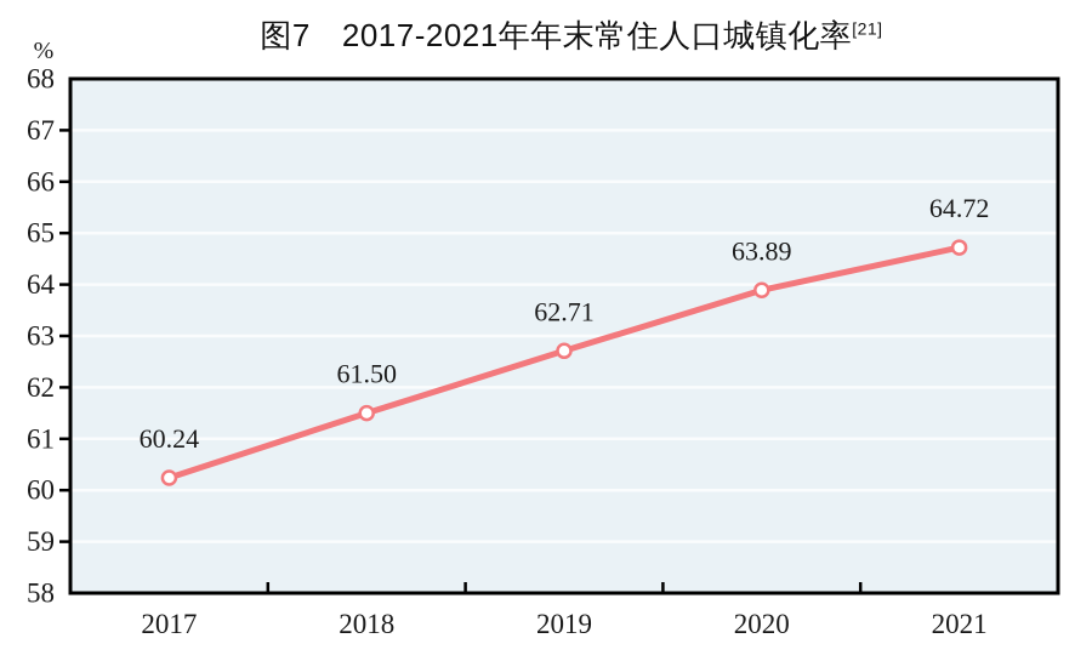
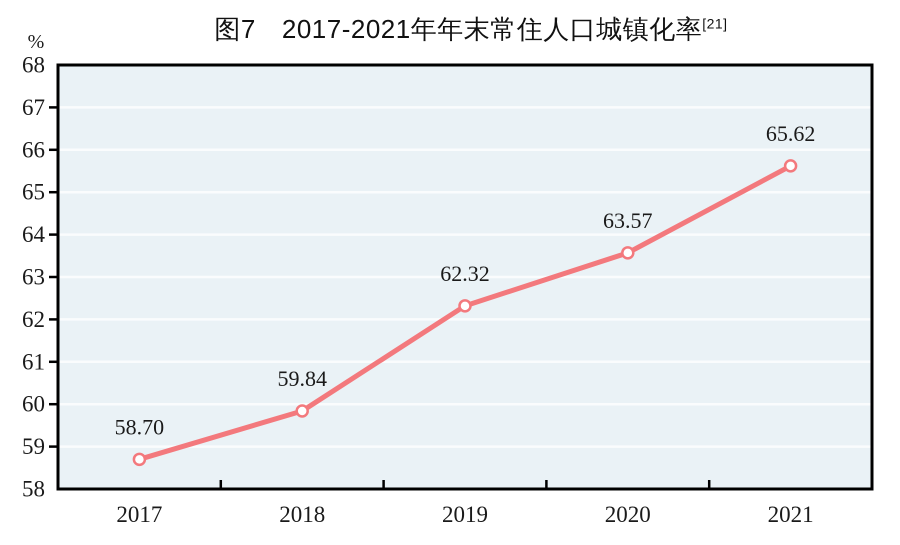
2017: 60.24 -> 58.70
2018: 61.50 -> 59.84
2019: 62.71 -> 62.32
2020: 63.89 -> 63.57
2021: 64.72 -> 65.62
